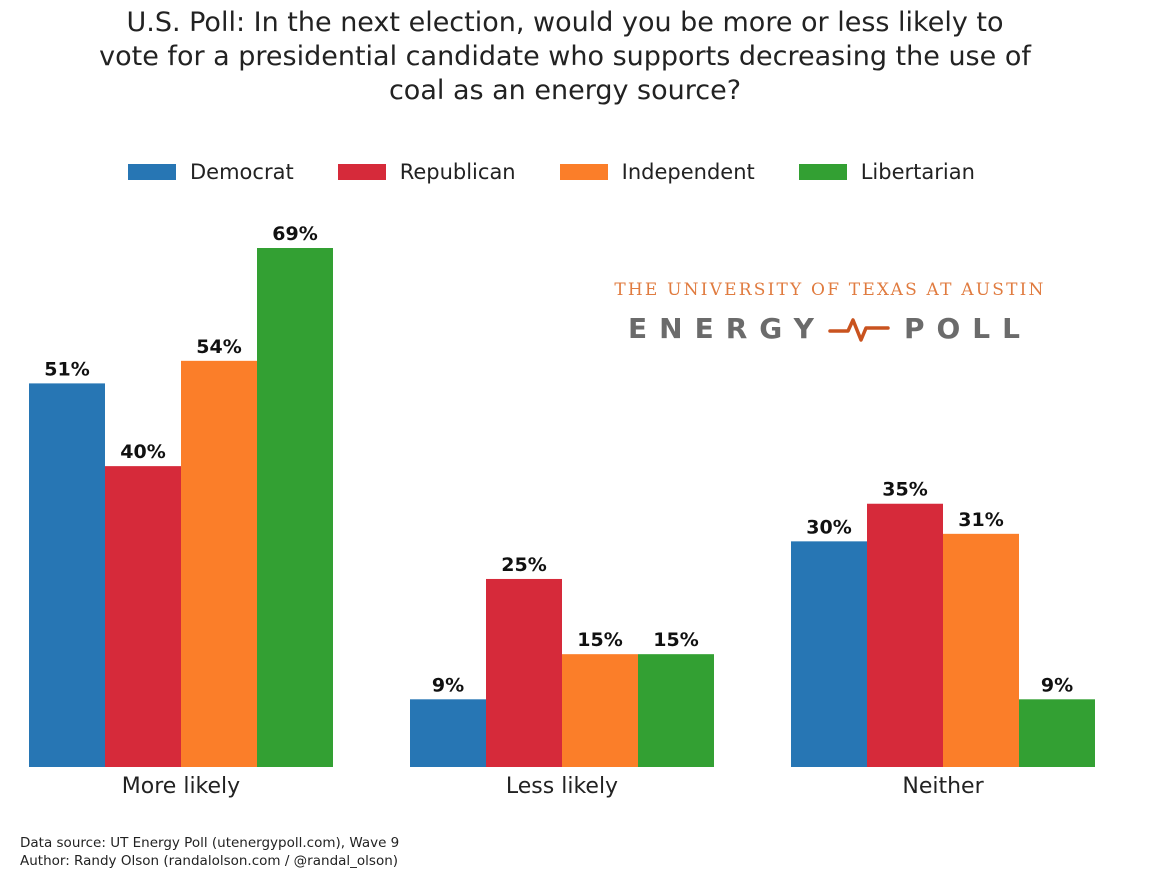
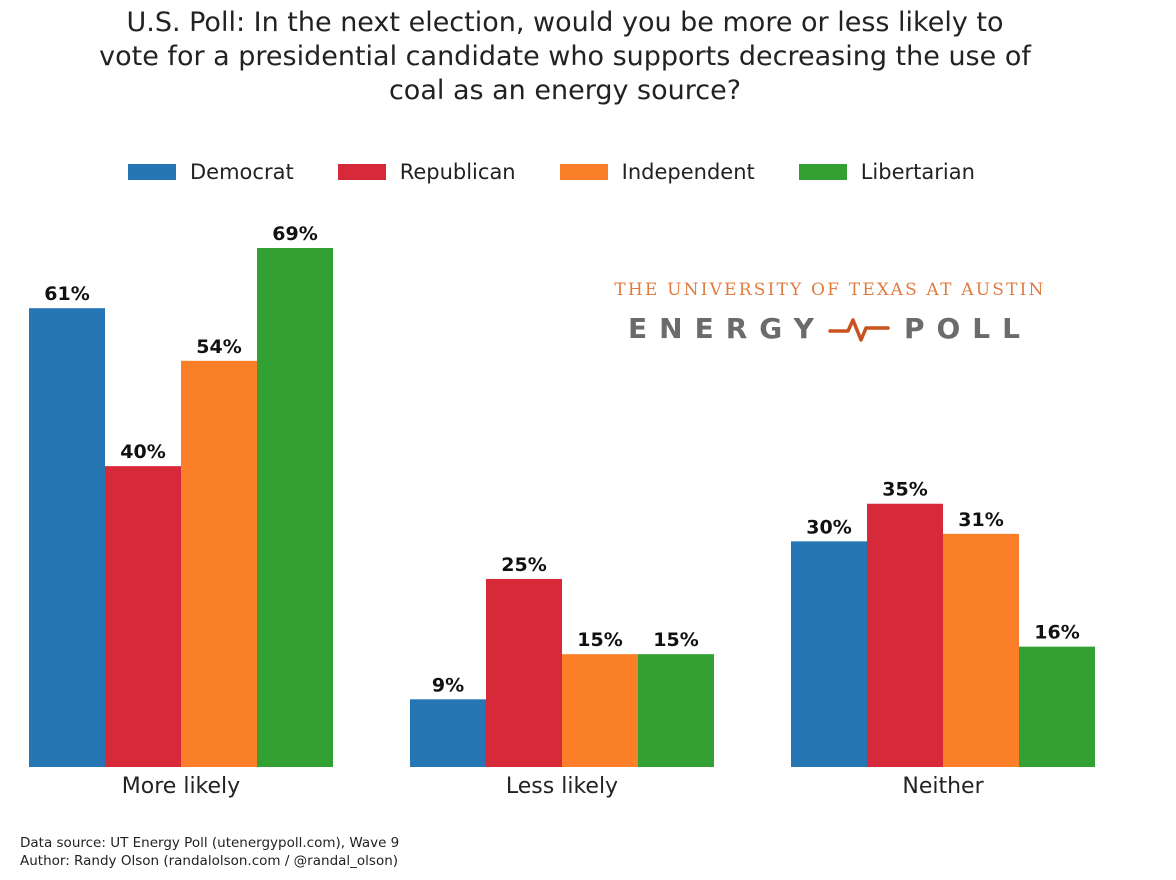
Democrat/More likely: 51% -> 61%
Libertarian/Neither: 9% -> 16%
